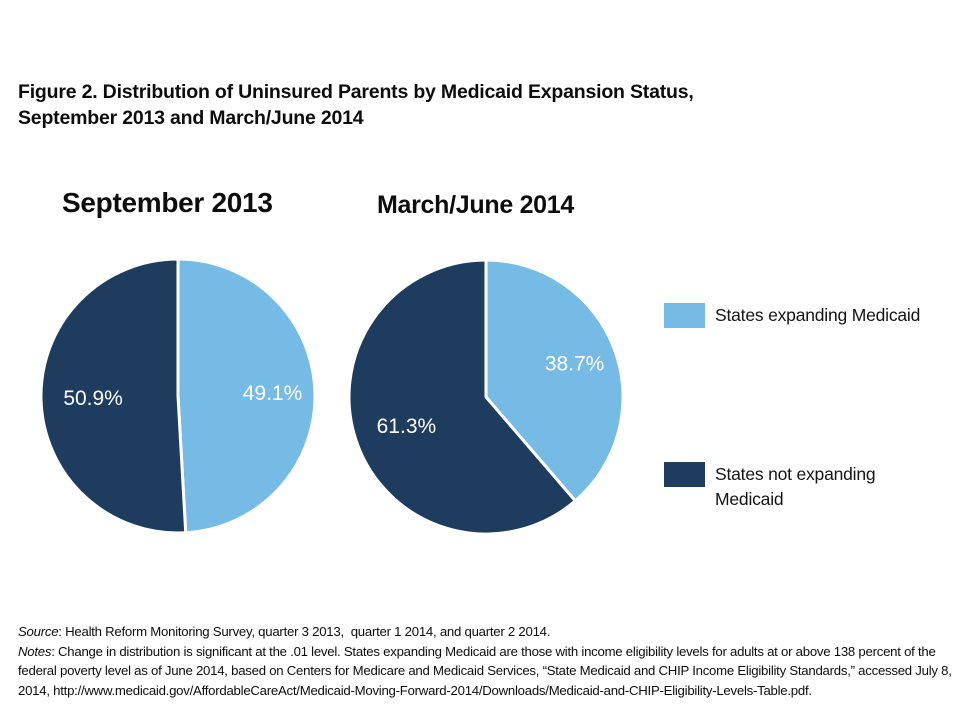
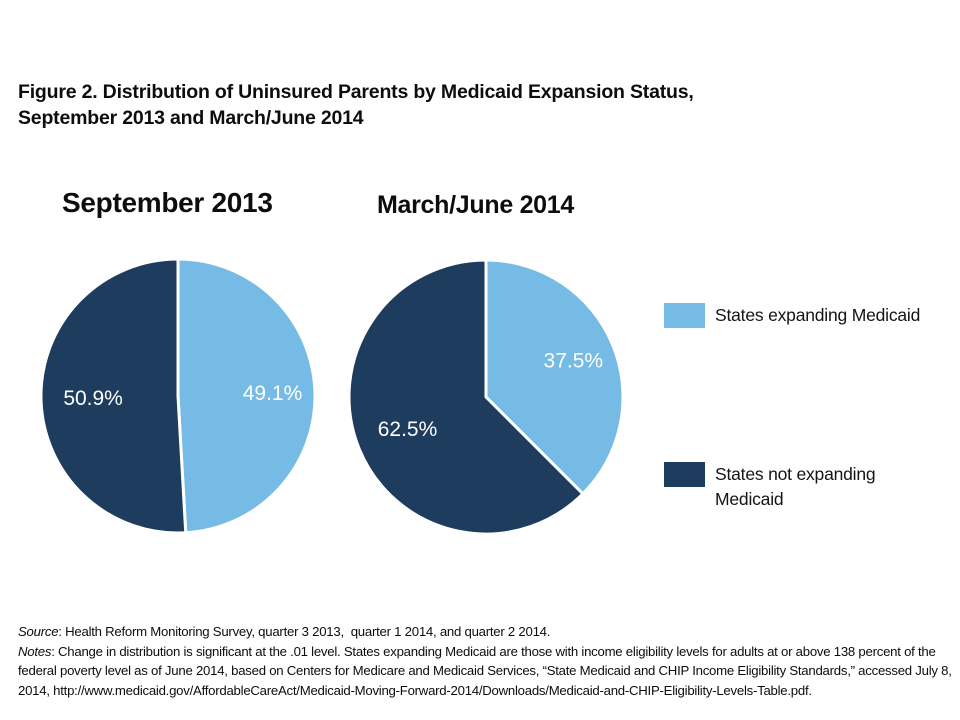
March/June 2014/States expanding Medicaid: 38.7% -> 37.5%
March/June 2014/States not expanding Medicaid: 61.3% -> 62.5%
